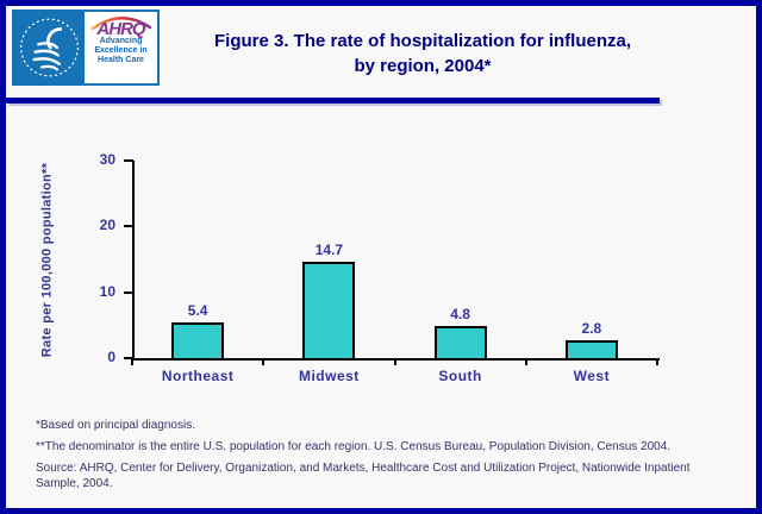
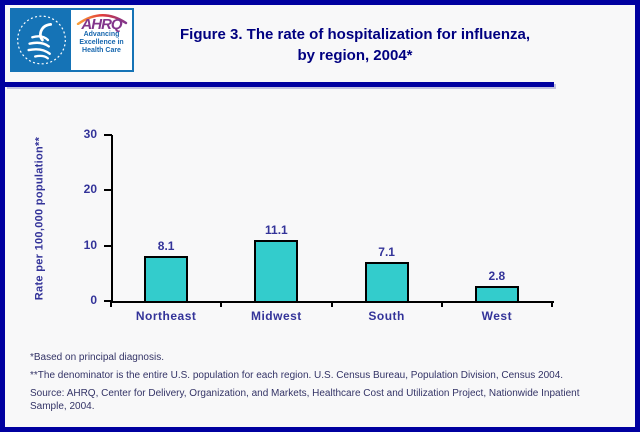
Northeast: 5.4 -> 8.1
Midwest: 14.7 -> 11.1
South: 4.8 -> 7.1
